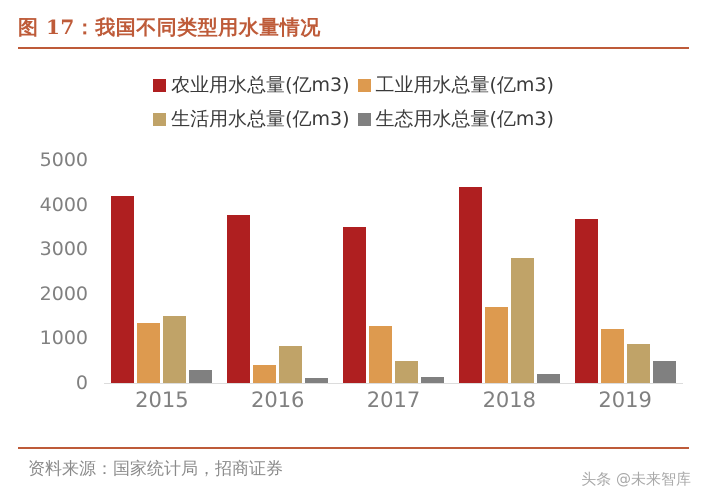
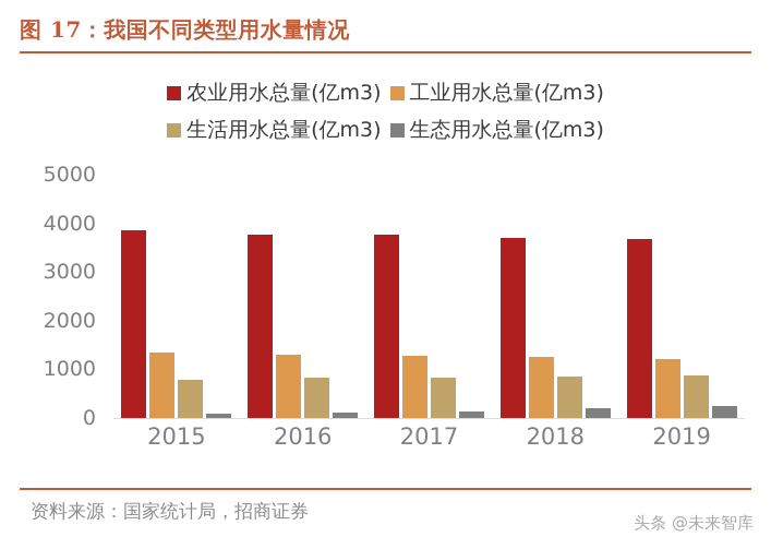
农业用水总量(亿m3)/2015: 4200 -> 3900
生活用水总量(亿m3)/2015: 1500 -> 800
生态用水总量(亿m3)/2015: 300 -> 100
工业用水总量(亿m3)/2016: 400 -> 1300
农业用水总量(亿m3)/2017: 3500 -> 3800
生活用水总量(亿m3)/2017: 500 -> 800
农业用水总量(亿m3)/2018: 4400 -> 3700
工业用水总量(亿m3)/2018: 1700 -> 1300
生活用水总量(亿m3)/2018: 2800 -> 900
生态用水总量(亿m3)/2019: 500 -> 200
